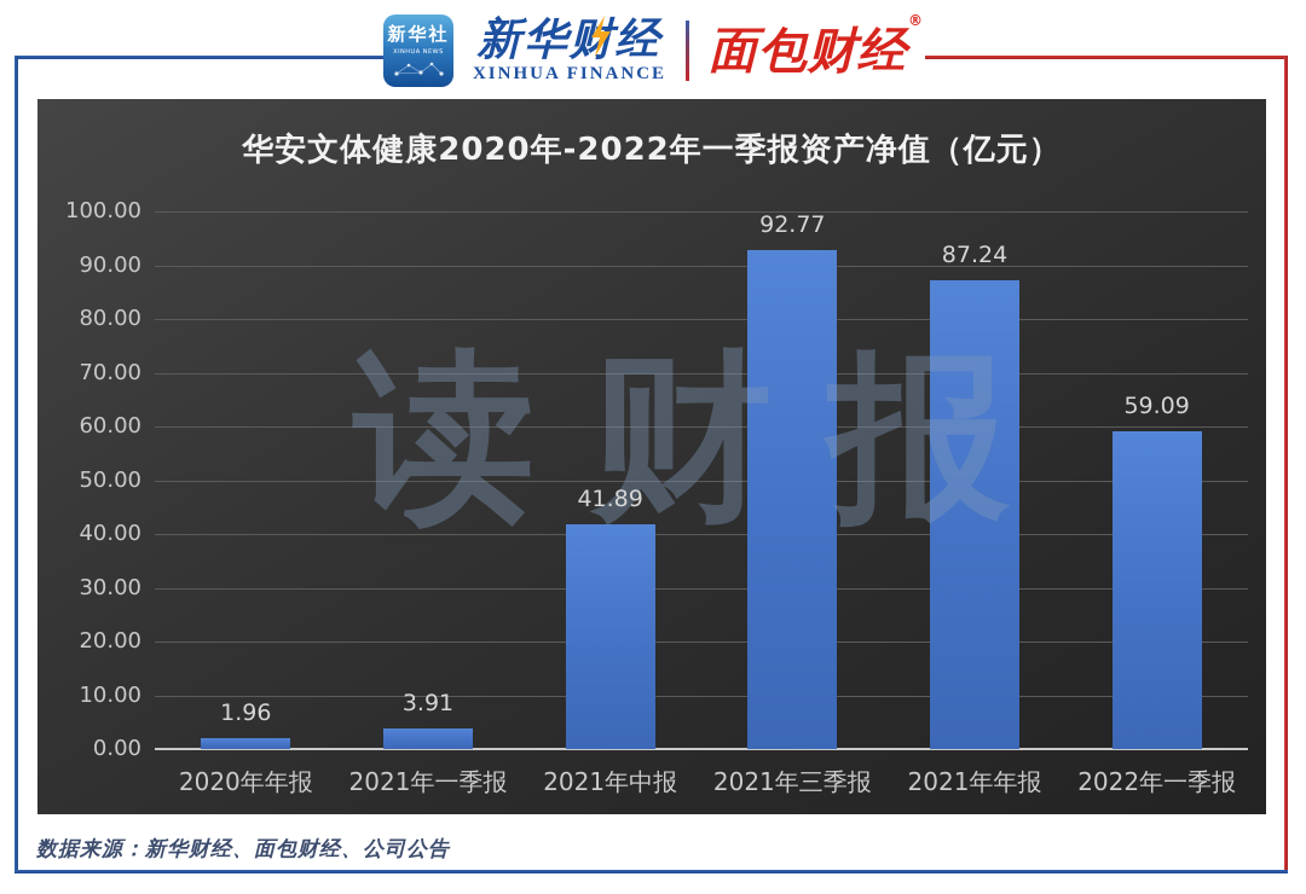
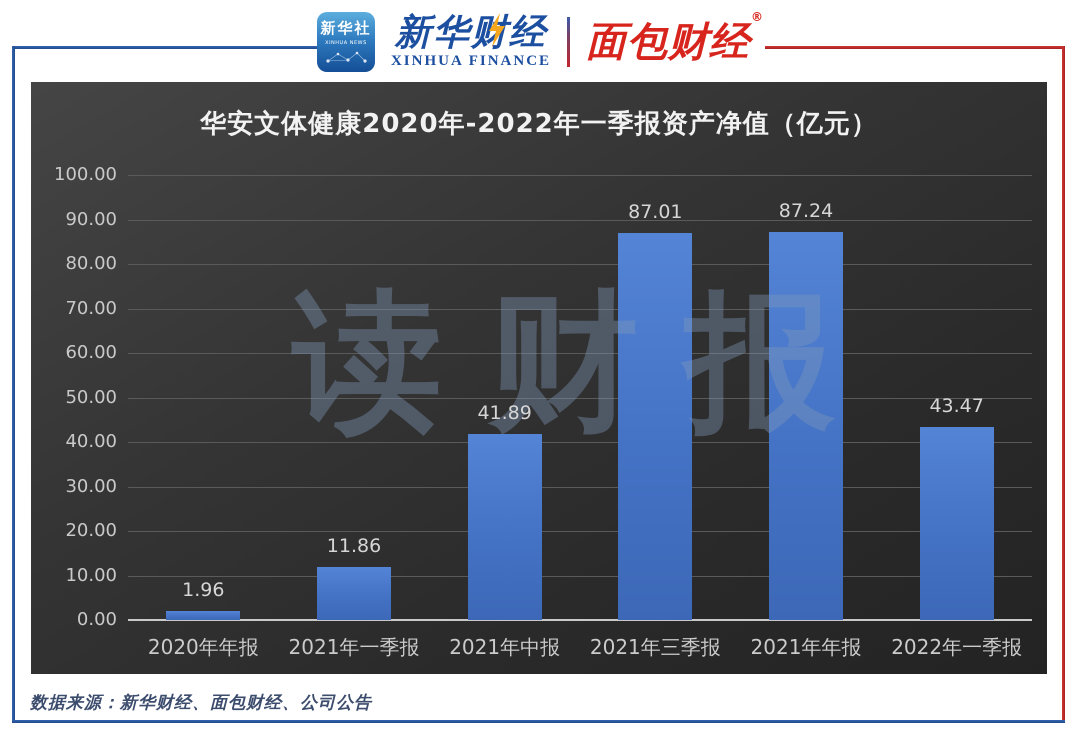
2021年一季报: 3.91 -> 11.86
2021年三季报: 92.77 -> 87.01
2022年一季报: 59.09 -> 43.47
